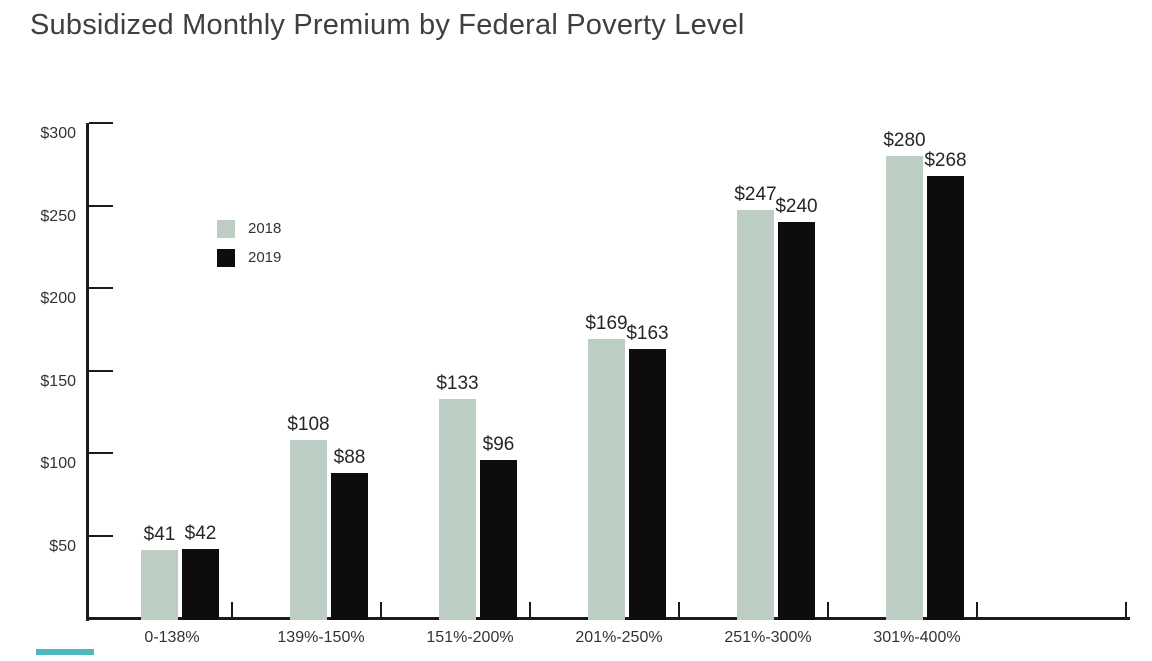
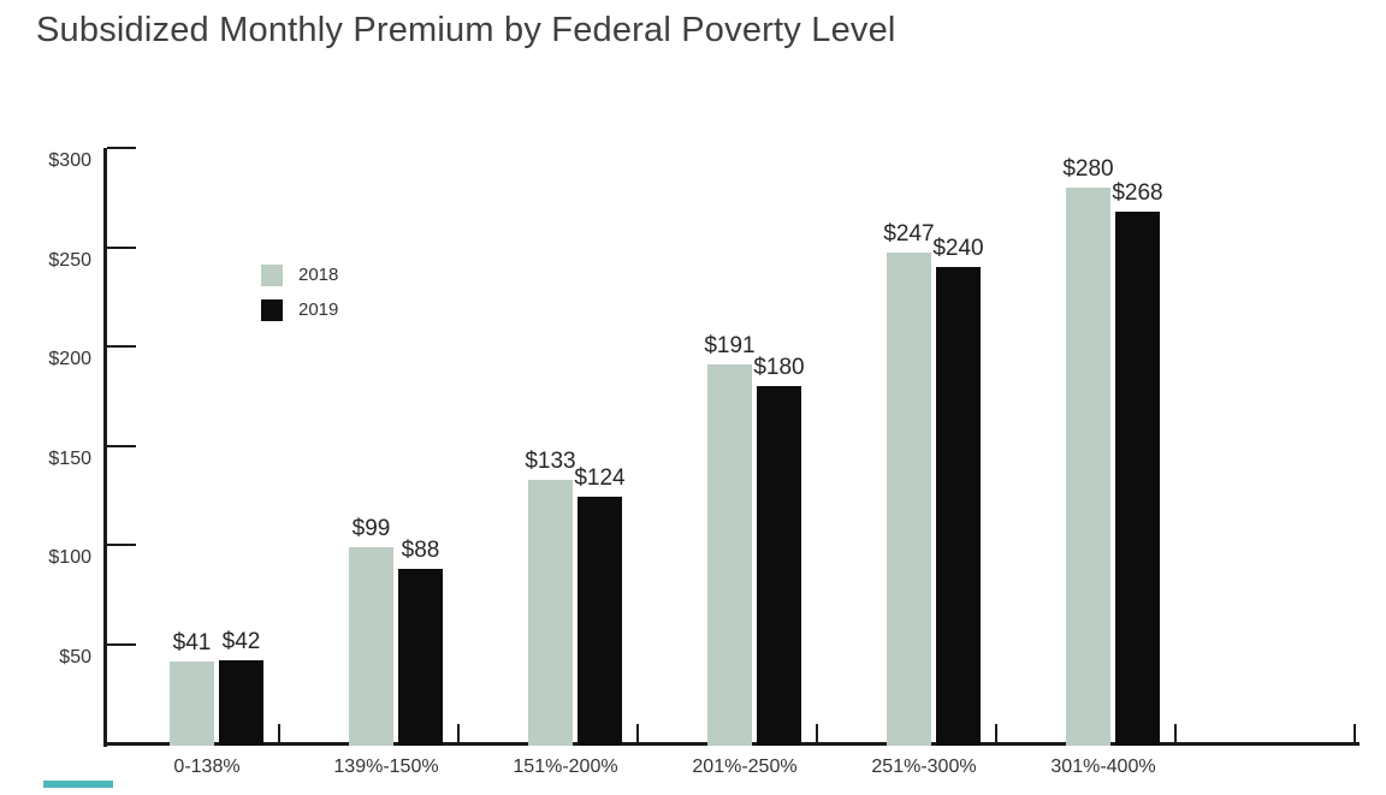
2018/139%-150%: $108 -> $99
2019/151%-200%: $96 -> $124
2018/201%-250%: $169 -> $191
2019/201%-250%: $163 -> $180
